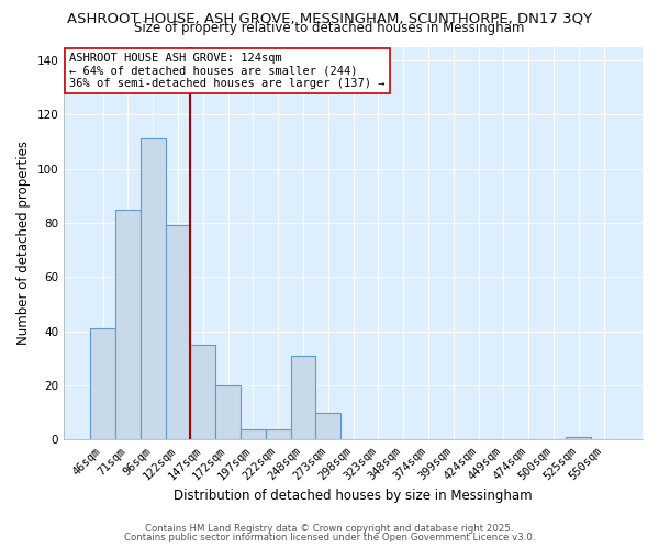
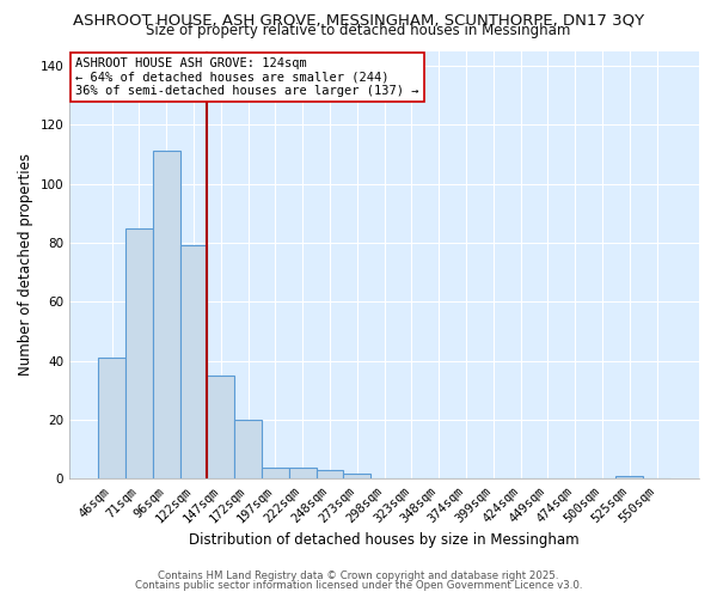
248sqm: 31 -> 3
273sqm: 10 -> 2
